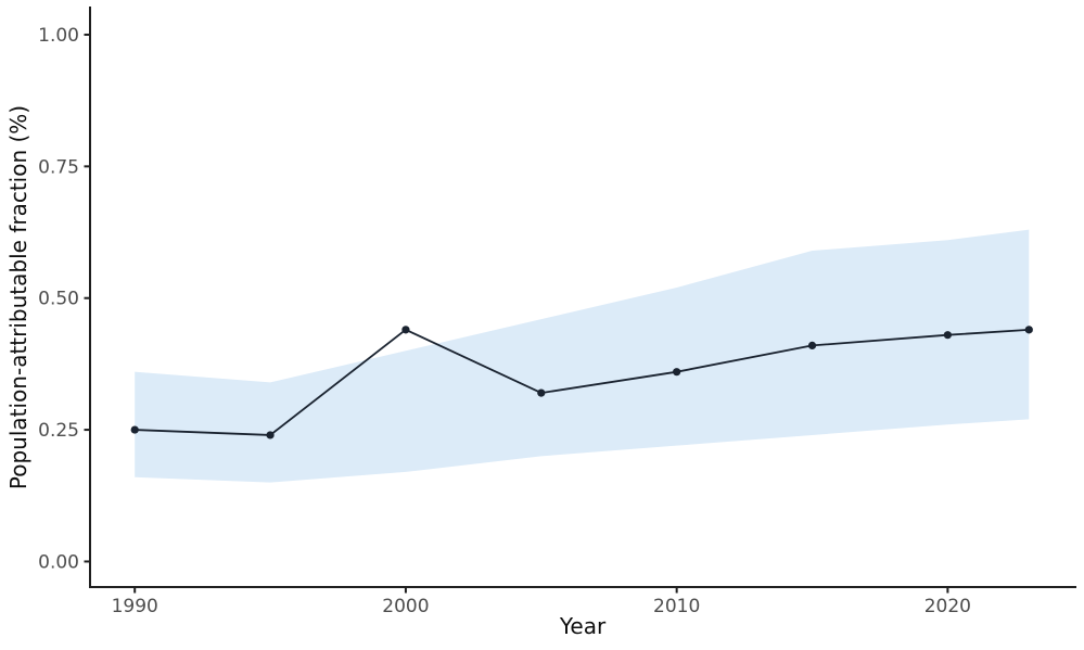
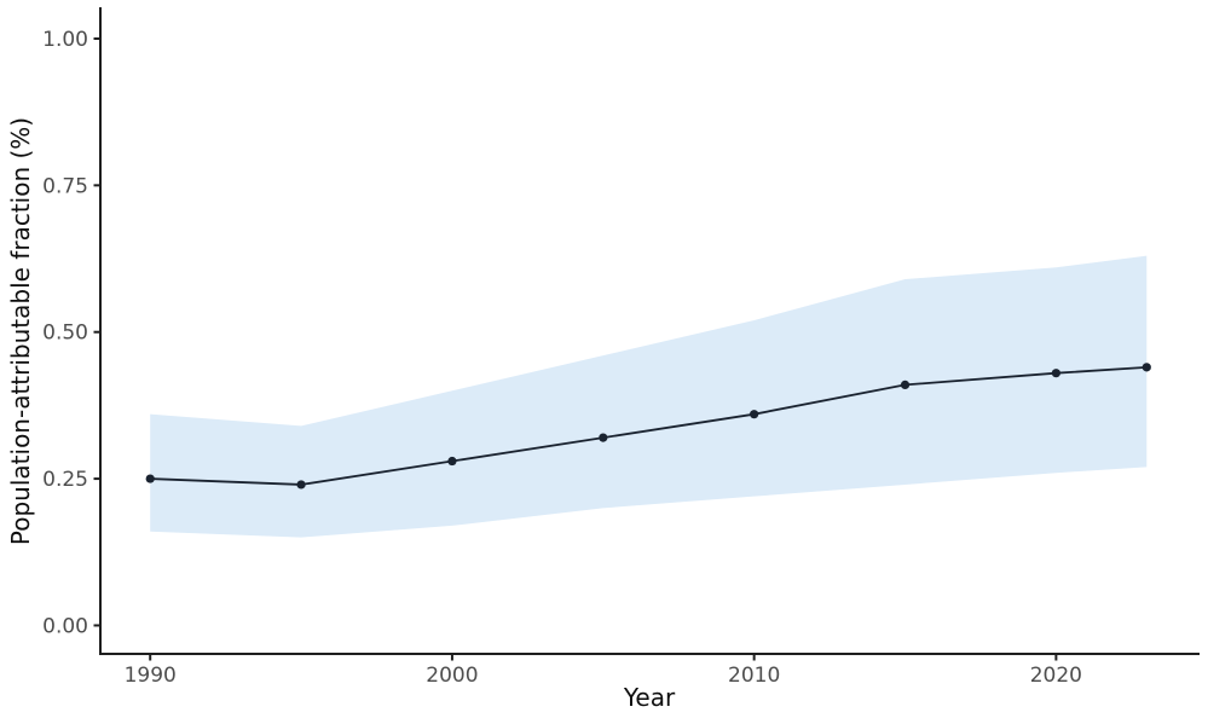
2000: 0.44 -> 0.28
